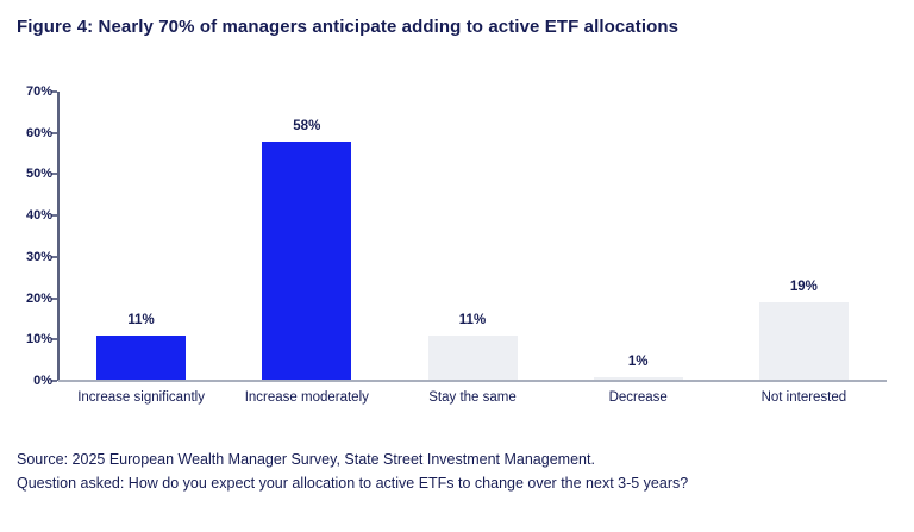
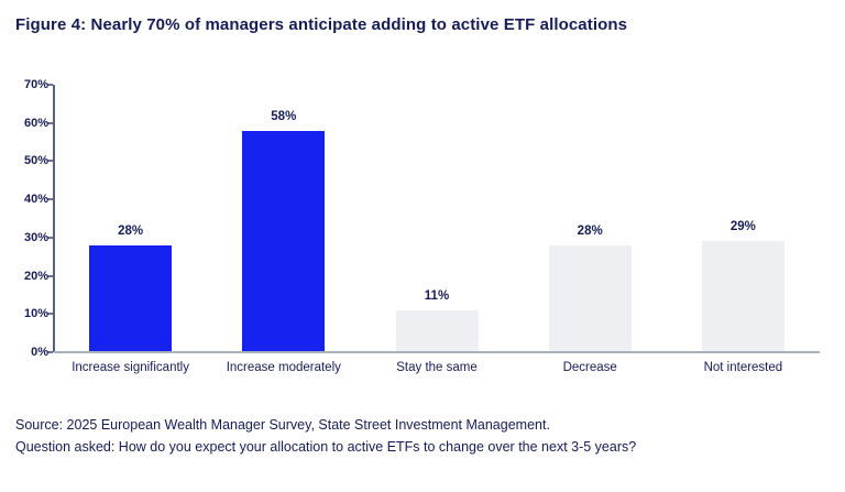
Increase significantly: 11% -> 28%
Decrease: 1% -> 28%
Not interested: 19% -> 29%
